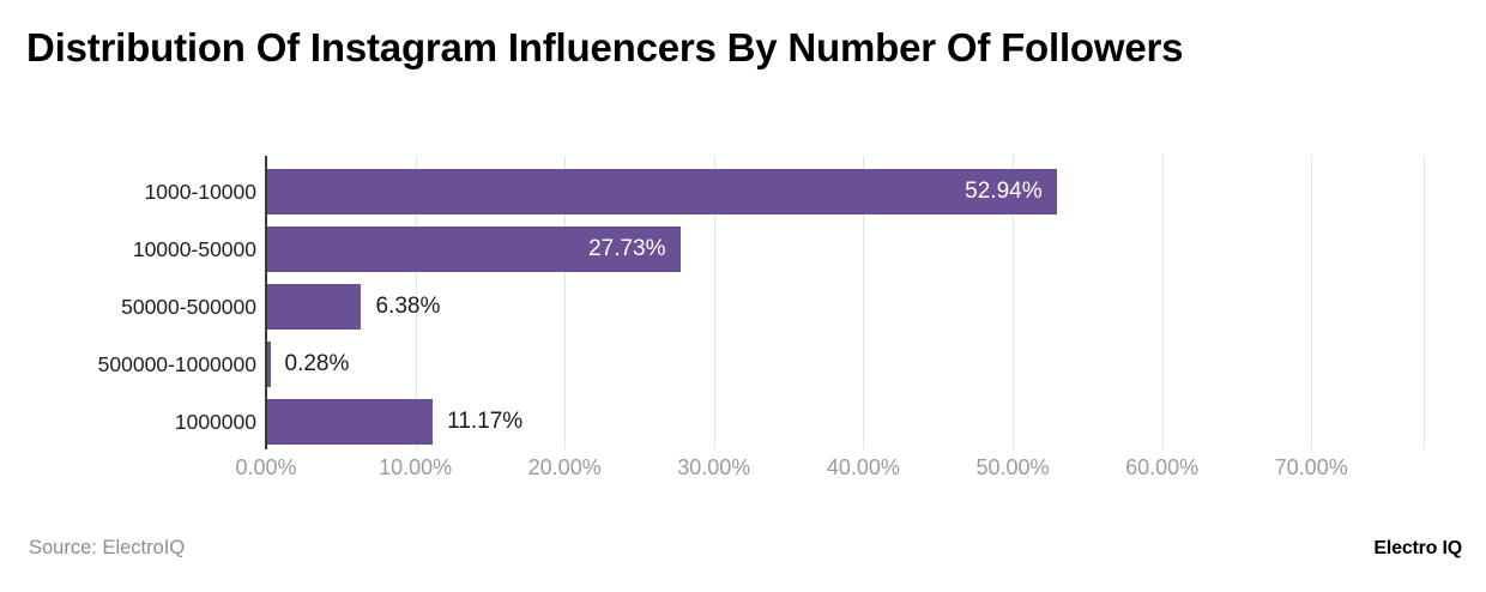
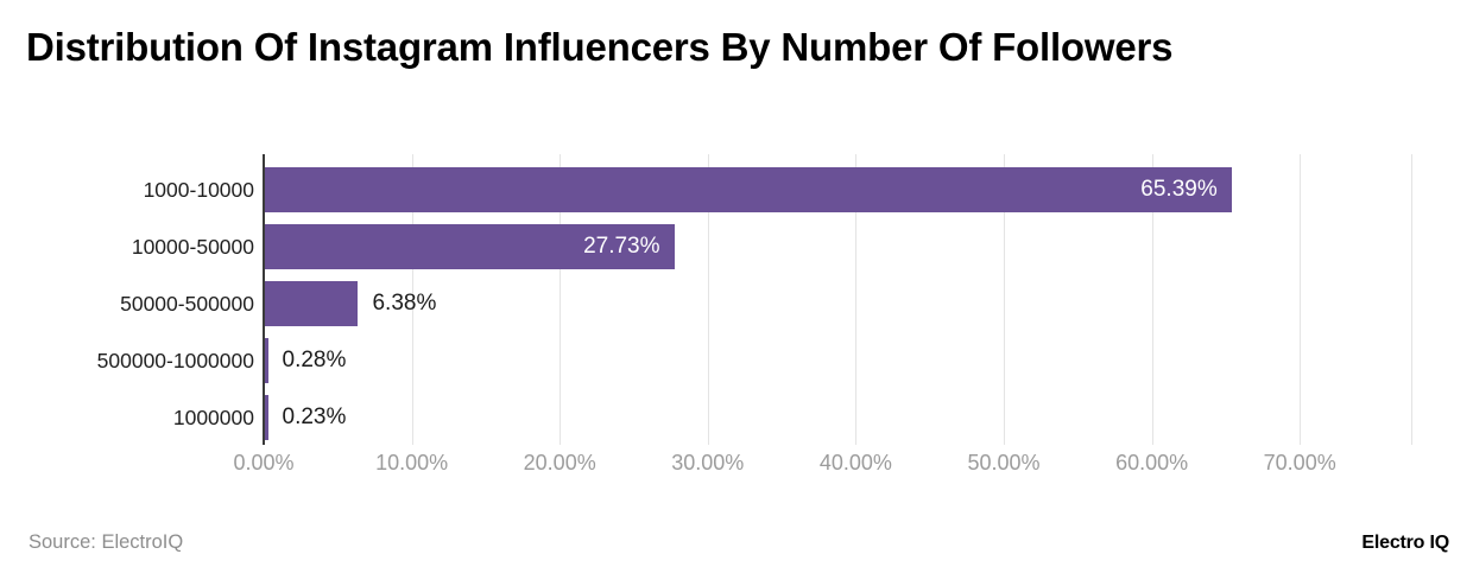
1000-10000: 52.94% -> 65.39%
1000000: 11.17% -> 0.23%
